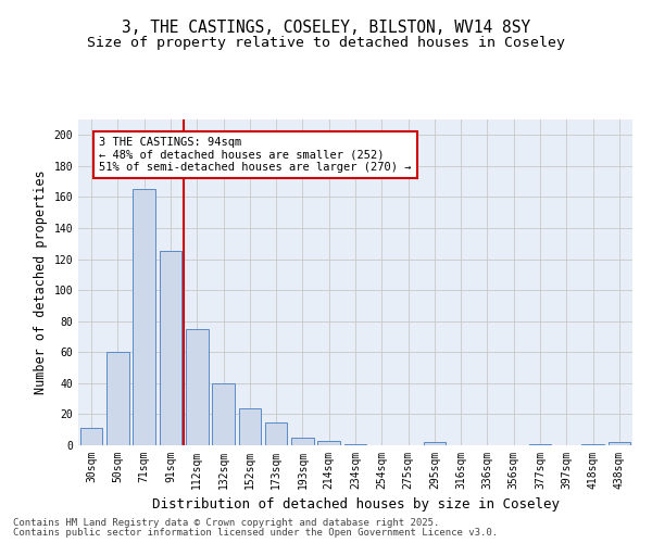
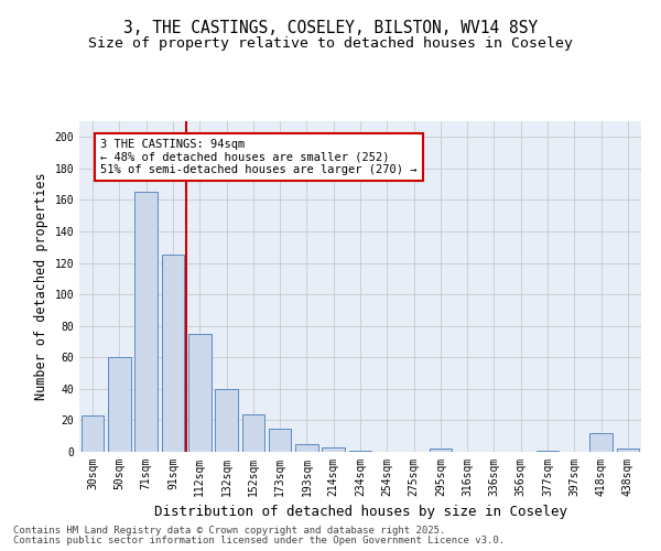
30sqm: 11 -> 23
418sqm: 1 -> 12
